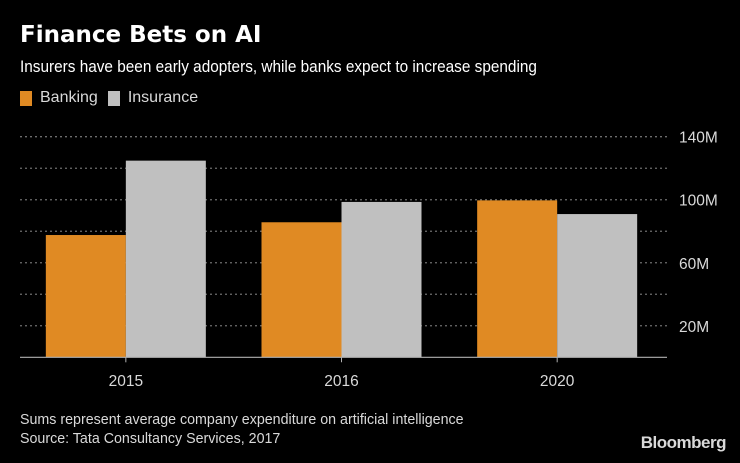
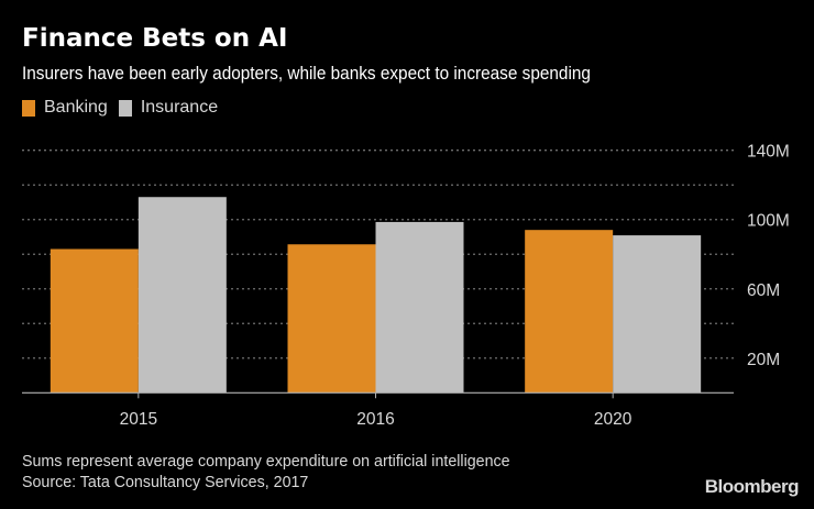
Banking/2015: 78M -> 83M
Insurance/2015: 125M -> 113M
Banking/2020: 100M -> 94M
